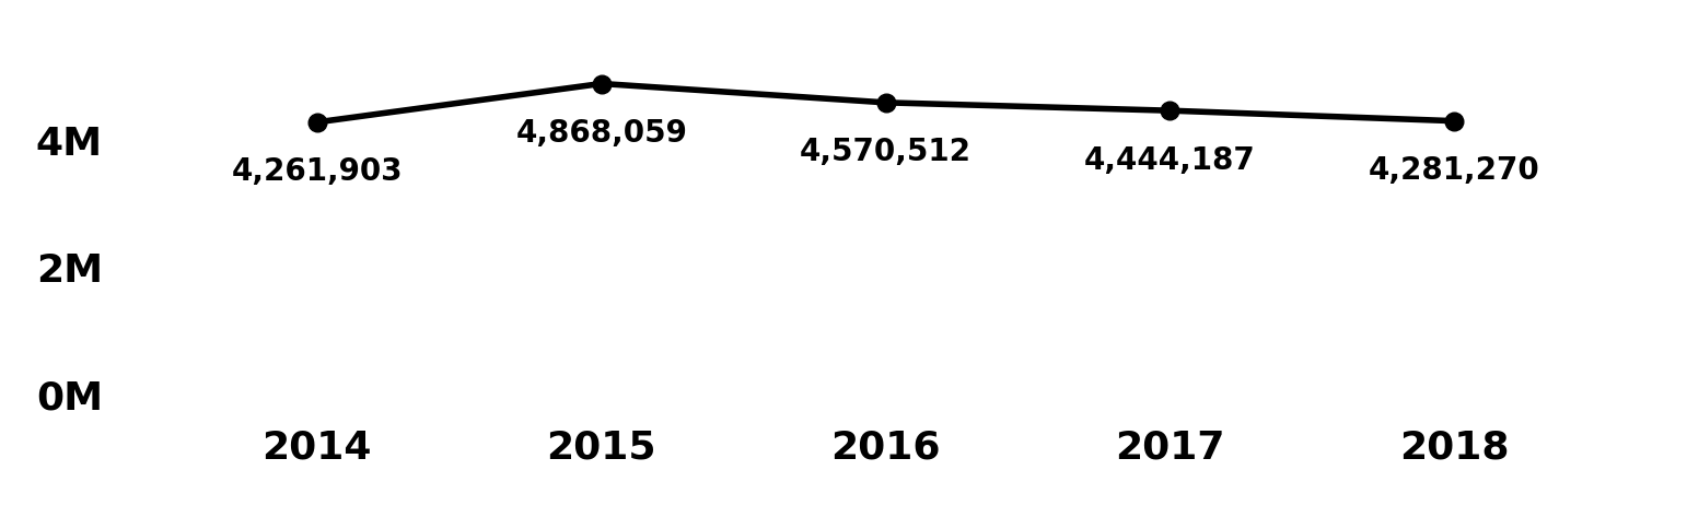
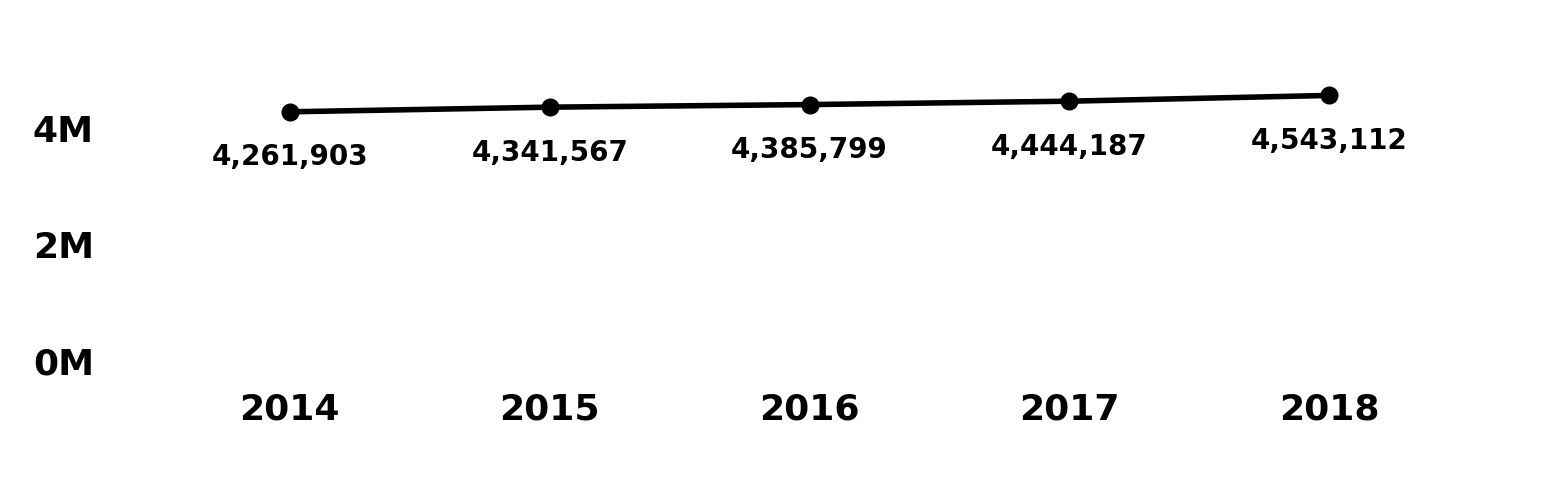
2015: 4,868,059 -> 4,341,567
2016: 4,570,512 -> 4,385,799
2018: 4,281,270 -> 4,543,112
